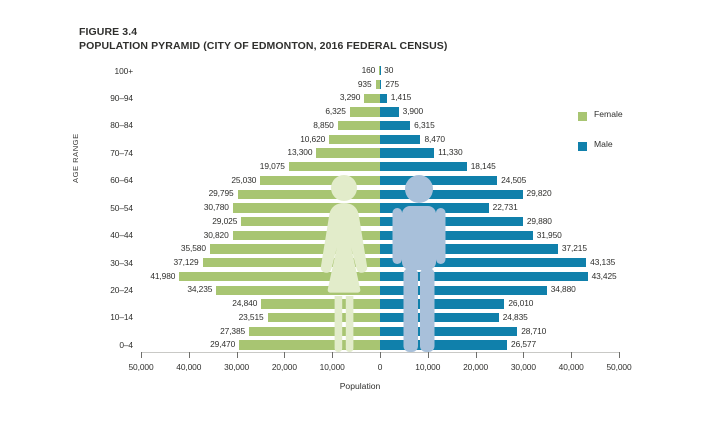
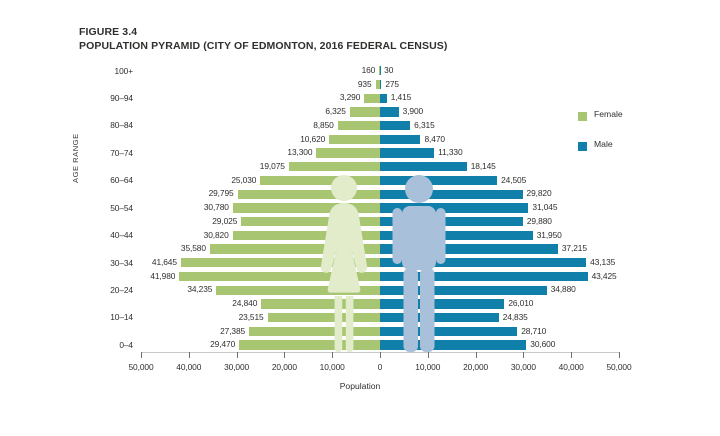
Male/50–54: 22,731 -> 31,045
Female/30–34: 37,129 -> 41,645
Male/0–4: 26,577 -> 30,600
